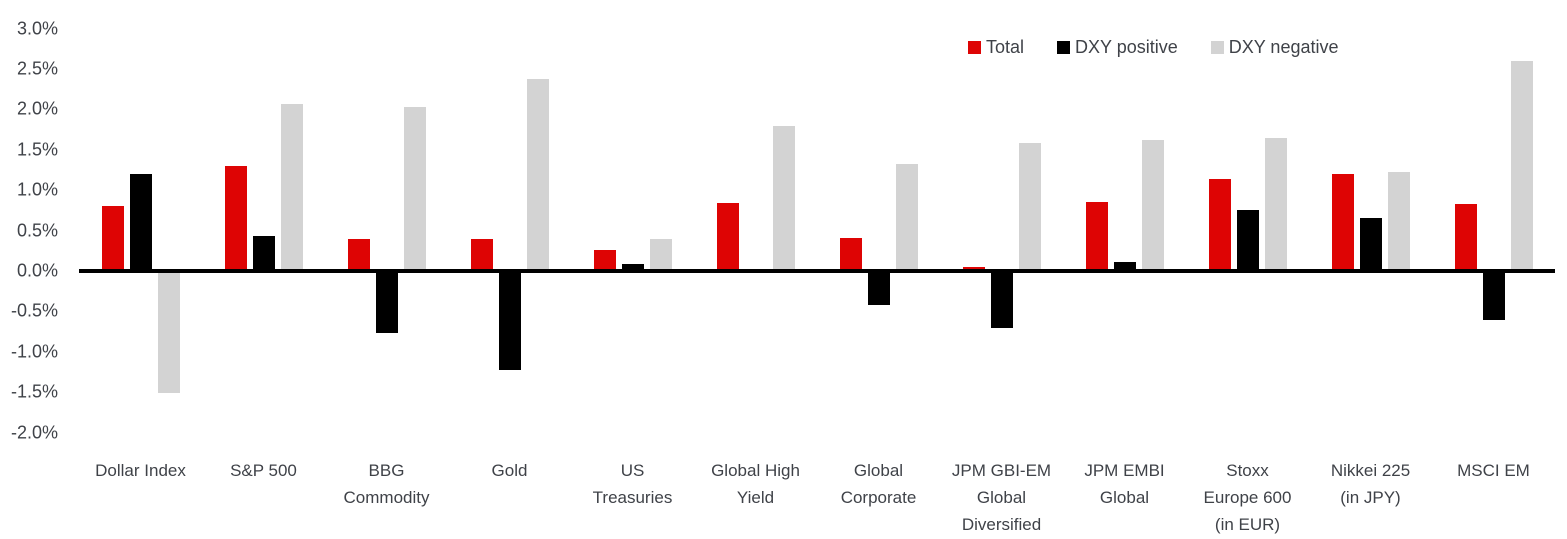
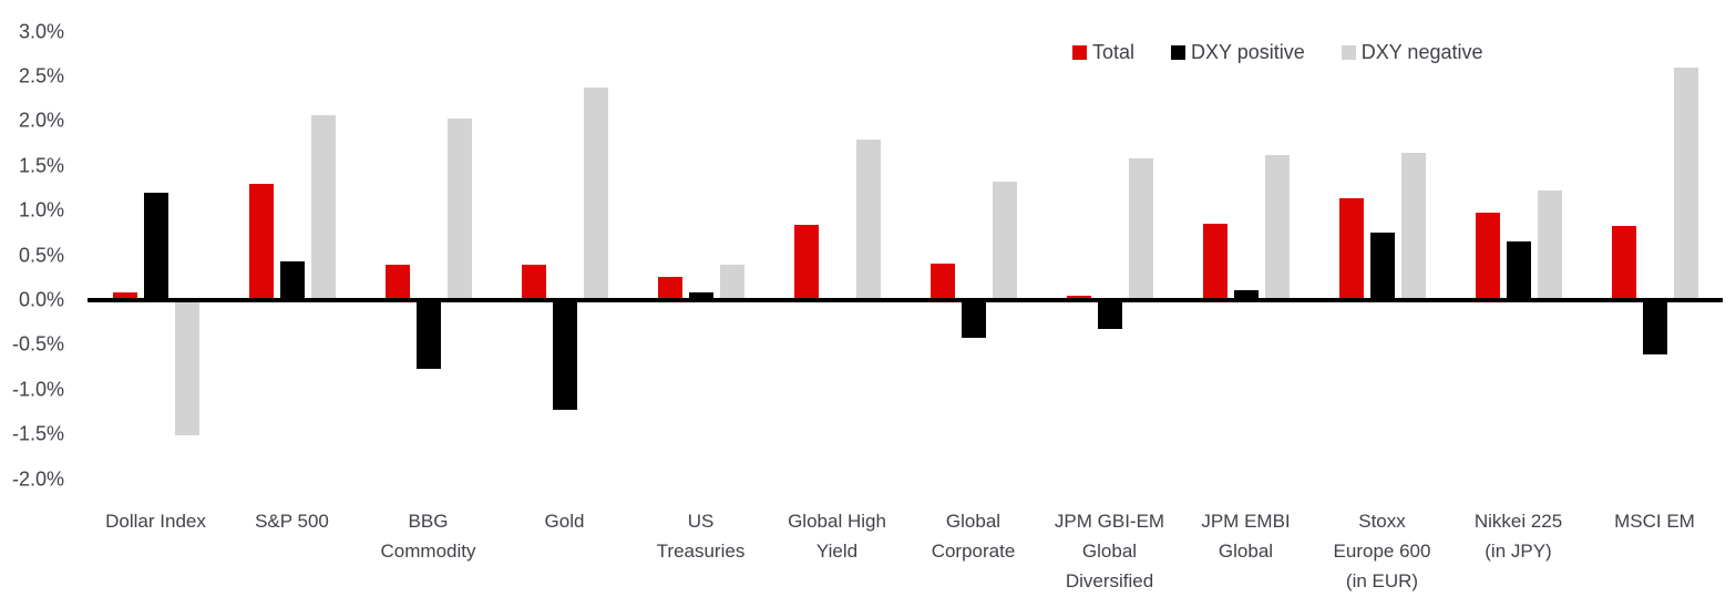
Total/Dollar Index: 0.8% -> 0.1%
DXY positive/JPM GBI-EM Global Diversified: -0.7% -> -0.3%
Total/Nikkei 225 (in JPY): 1.2% -> 1.0%
